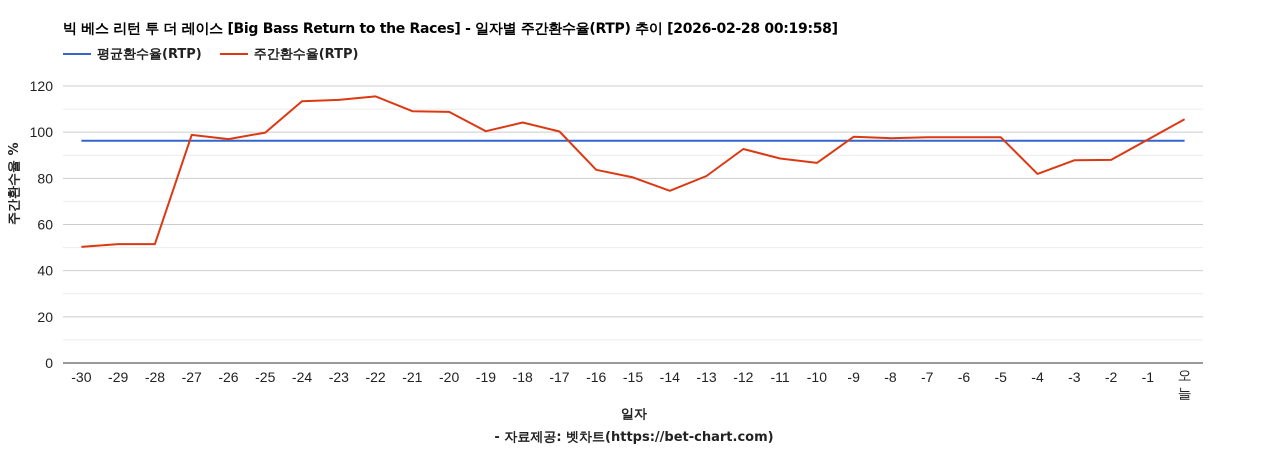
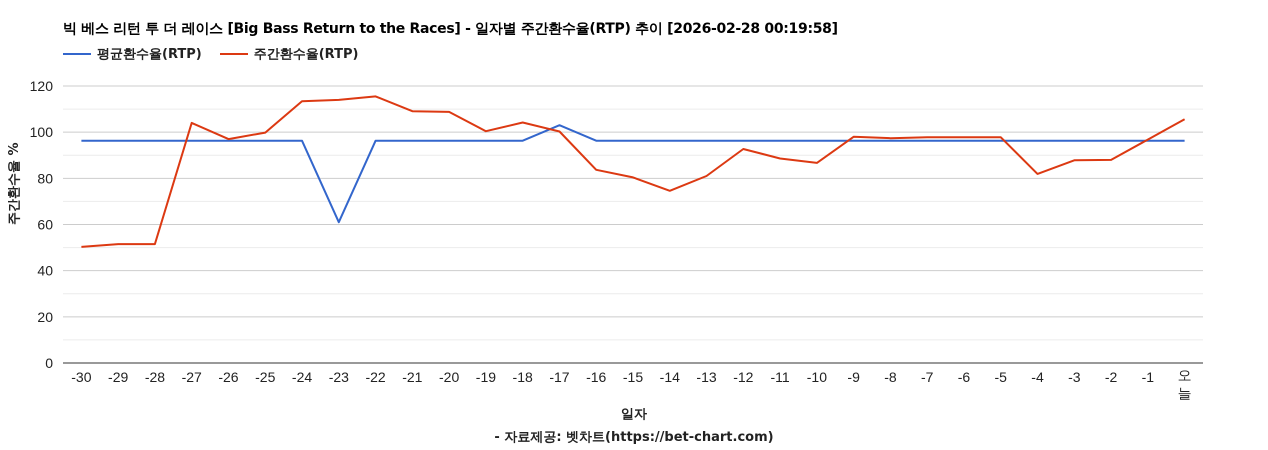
주간환수율(RTP)/-27: 99 -> 104
평균환수율(RTP)/-23: 96 -> 61
평균환수율(RTP)/-17: 96 -> 103
